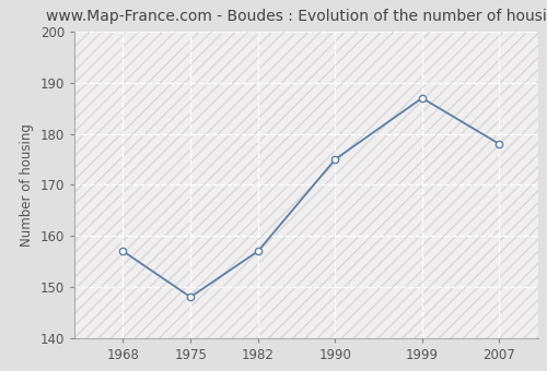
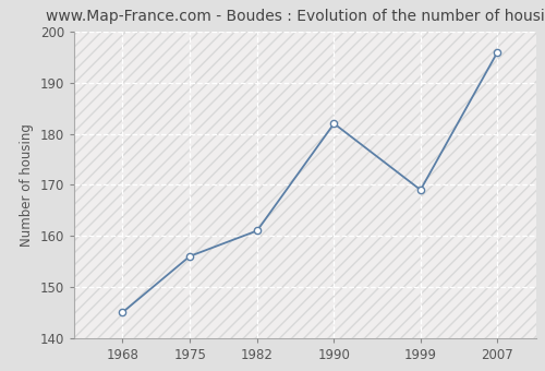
1968: 157 -> 145
1975: 148 -> 156
1982: 157 -> 161
1990: 175 -> 182
1999: 187 -> 169
2007: 178 -> 196
